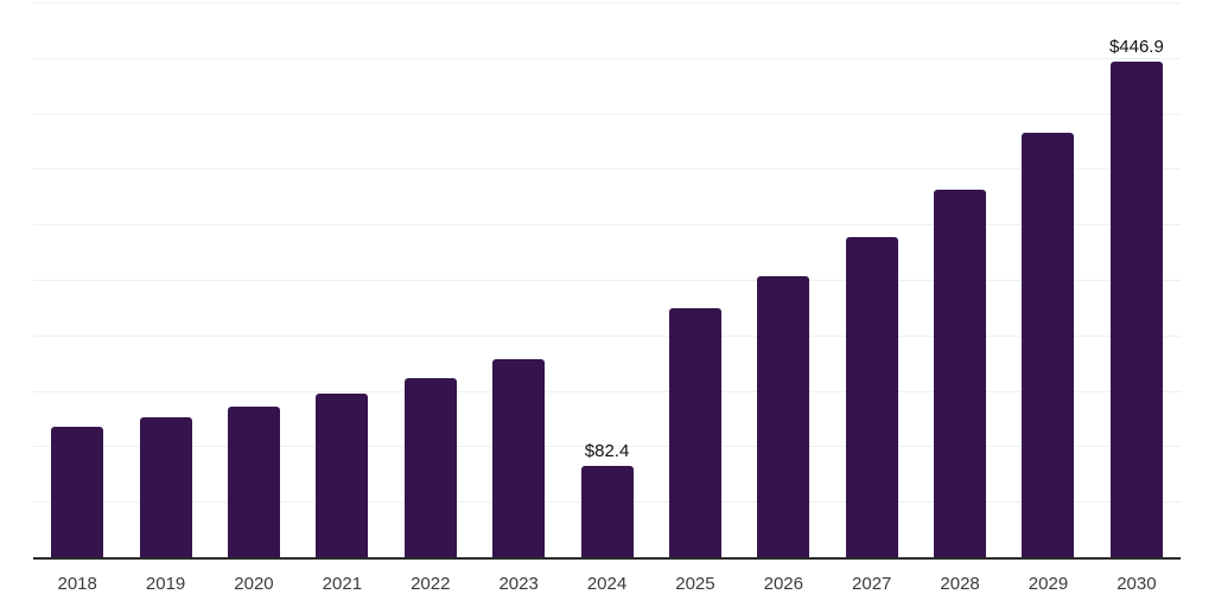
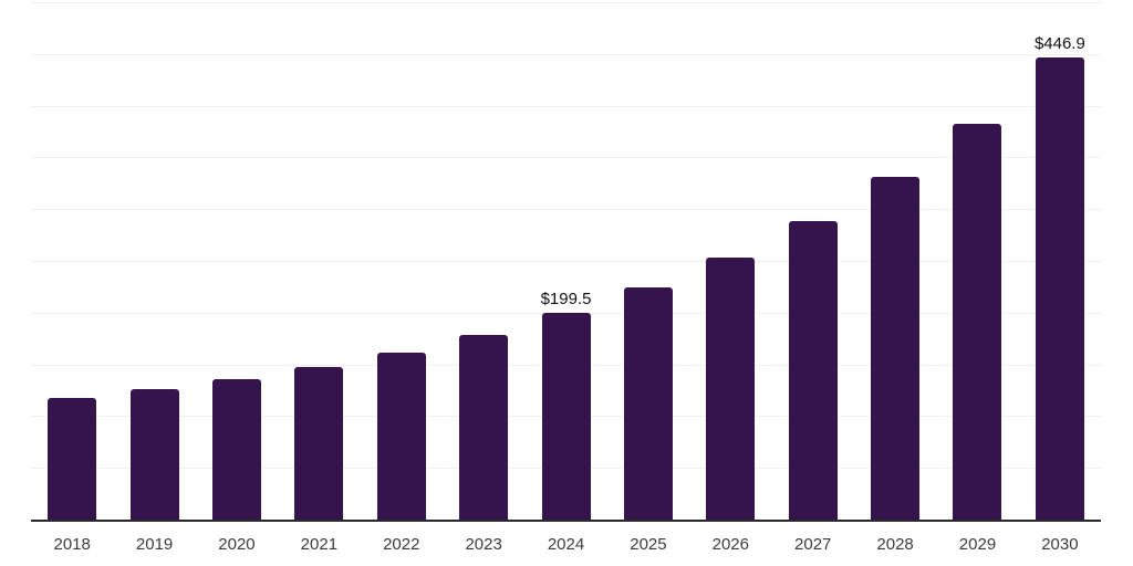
2024: $82.4 -> $199.5
